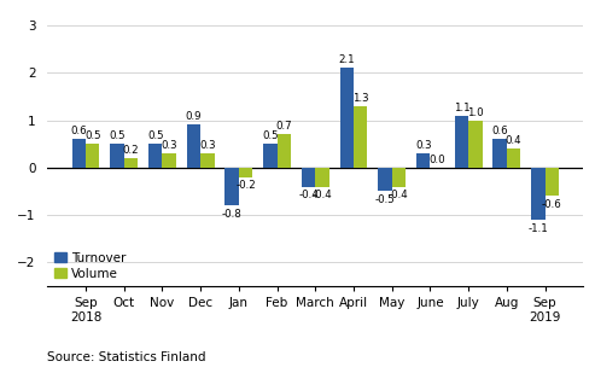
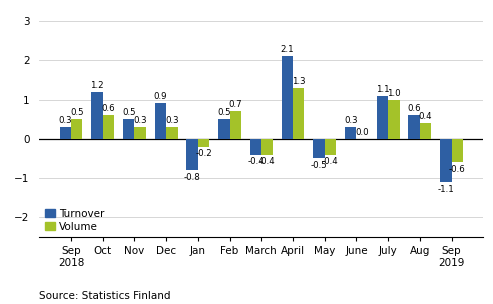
Turnover/Sep 2018: 0.6 -> 0.3
Turnover/Oct: 0.5 -> 1.2
Volume/Oct: 0.2 -> 0.6
